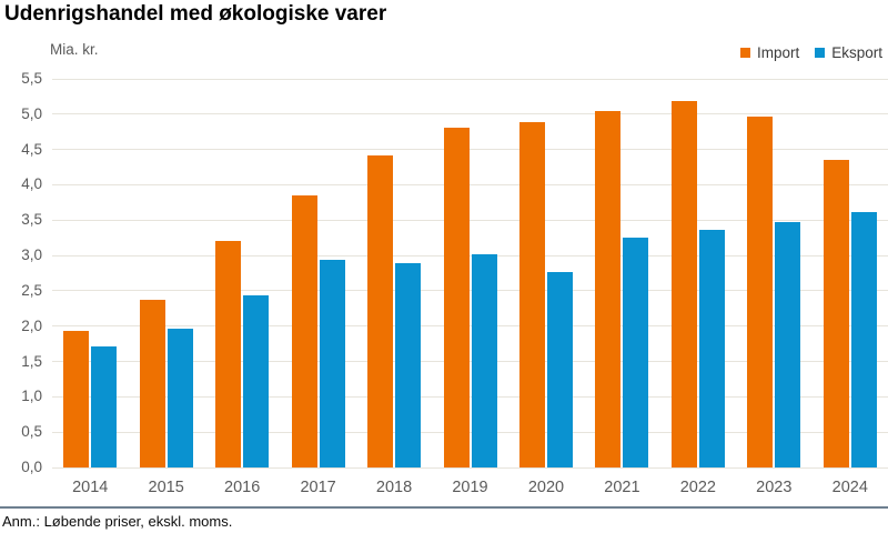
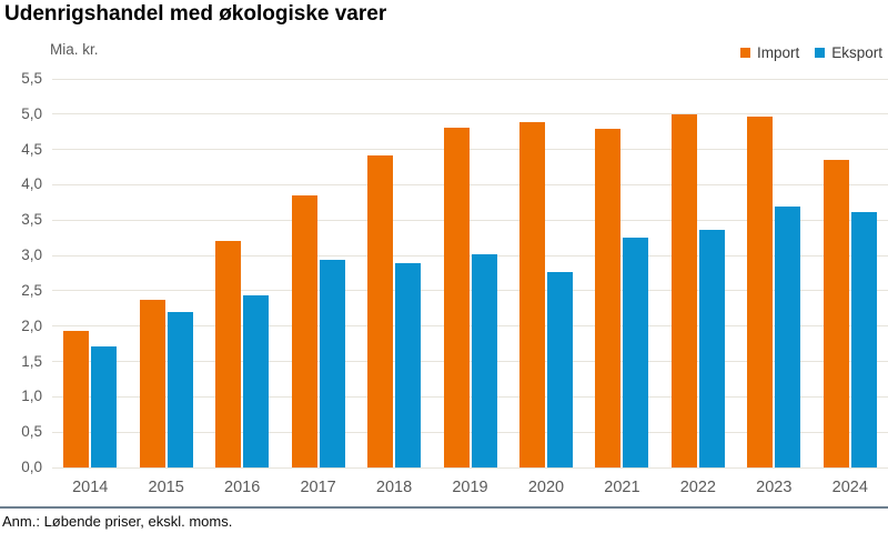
Eksport/2015: 2,0 -> 2,2
Import/2021: 5,0 -> 4,8
Import/2022: 5,2 -> 5,0
Eksport/2023: 3,5 -> 3,7
